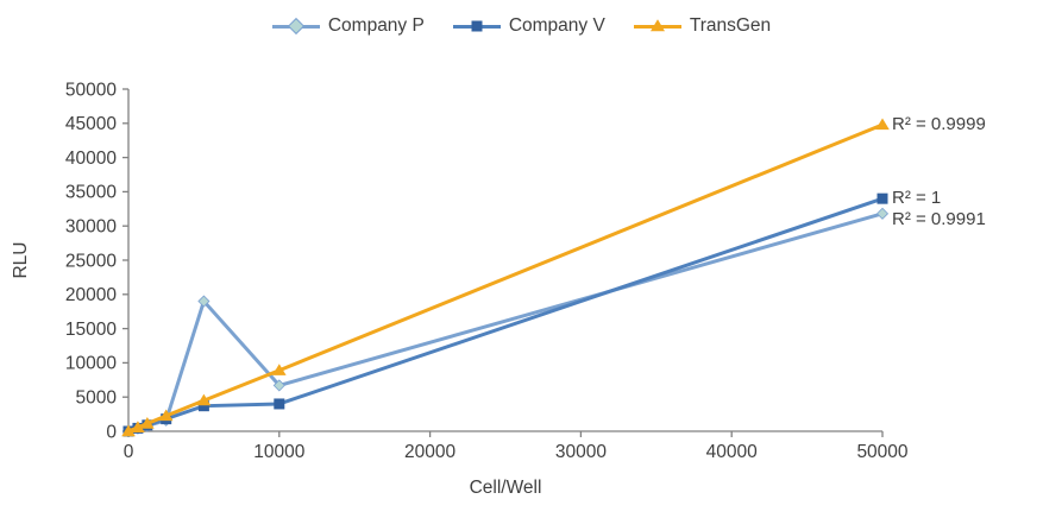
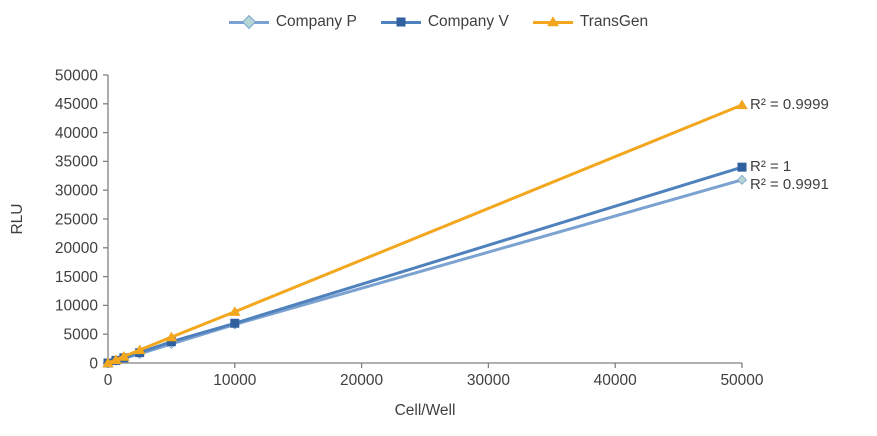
Company P/5000: 19000 -> 3000
Company V/10000: 4000 -> 7000
